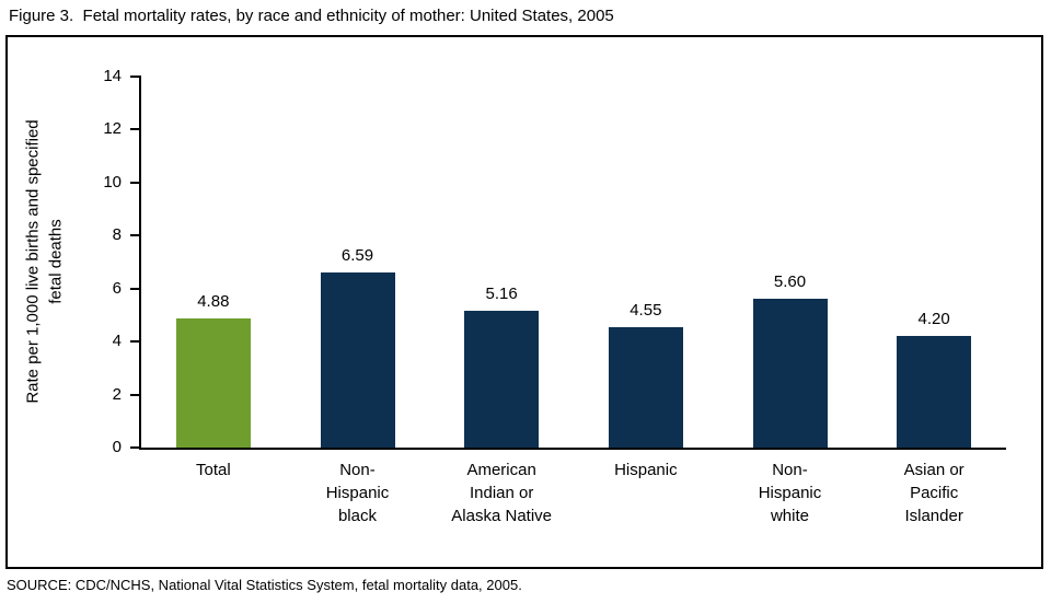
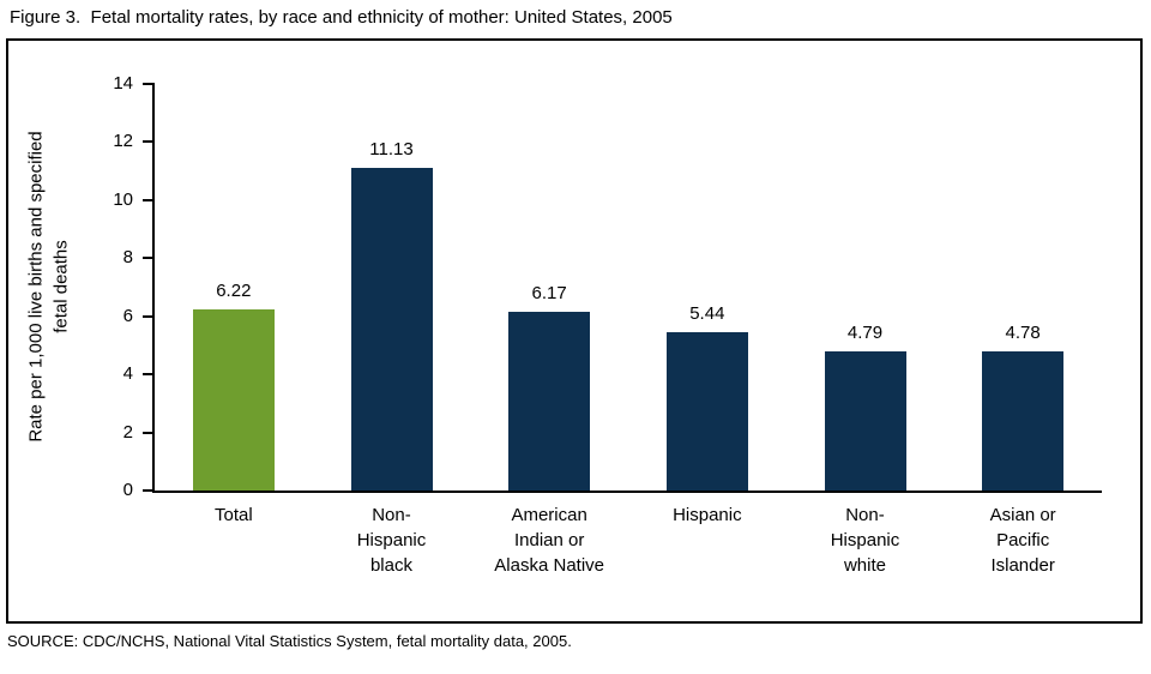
Total: 4.88 -> 6.22
Non- Hispanic black: 6.59 -> 11.13
American Indian or Alaska Native: 5.16 -> 6.17
Hispanic: 4.55 -> 5.44
Non- Hispanic white: 5.60 -> 4.79
Asian or Pacific Islander: 4.20 -> 4.78
